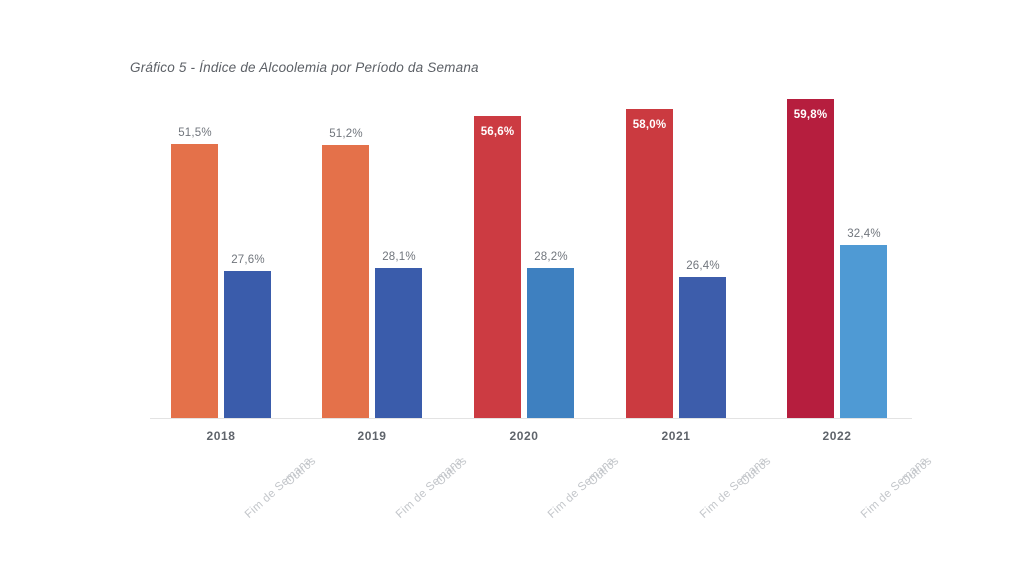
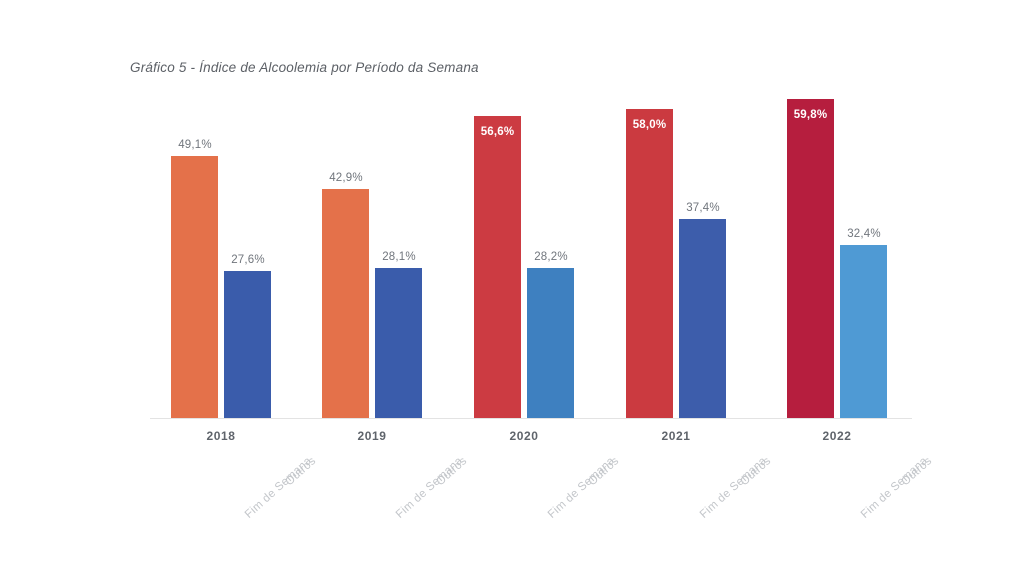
Fim de Semana/2018: 51,5% -> 49,1%
Fim de Semana/2019: 51,2% -> 42,9%
Outros/2021: 26,4% -> 37,4%
